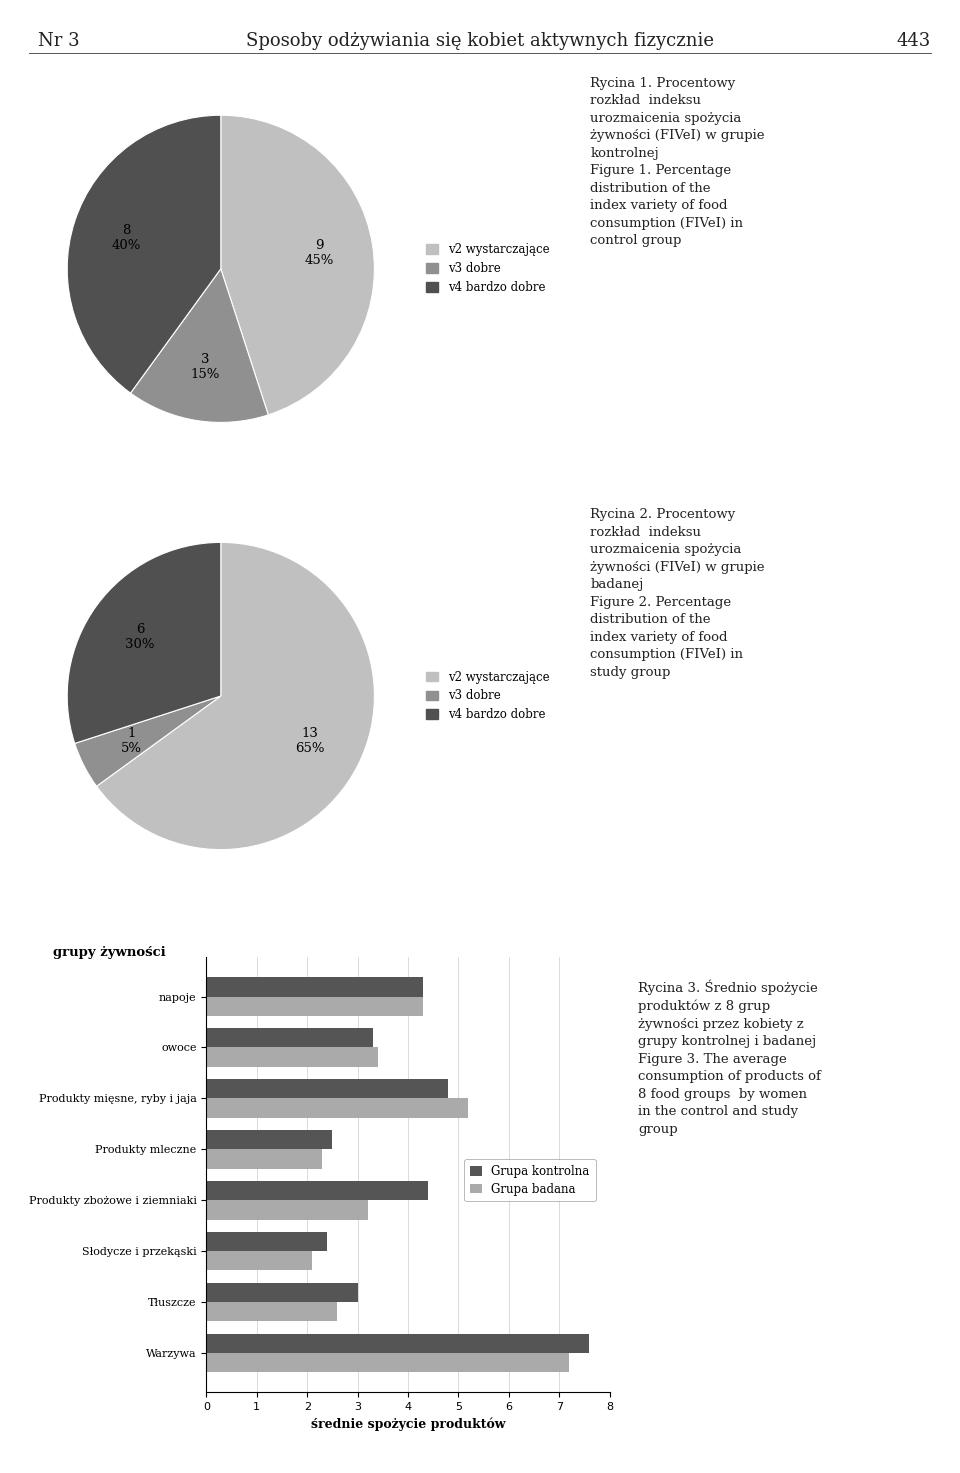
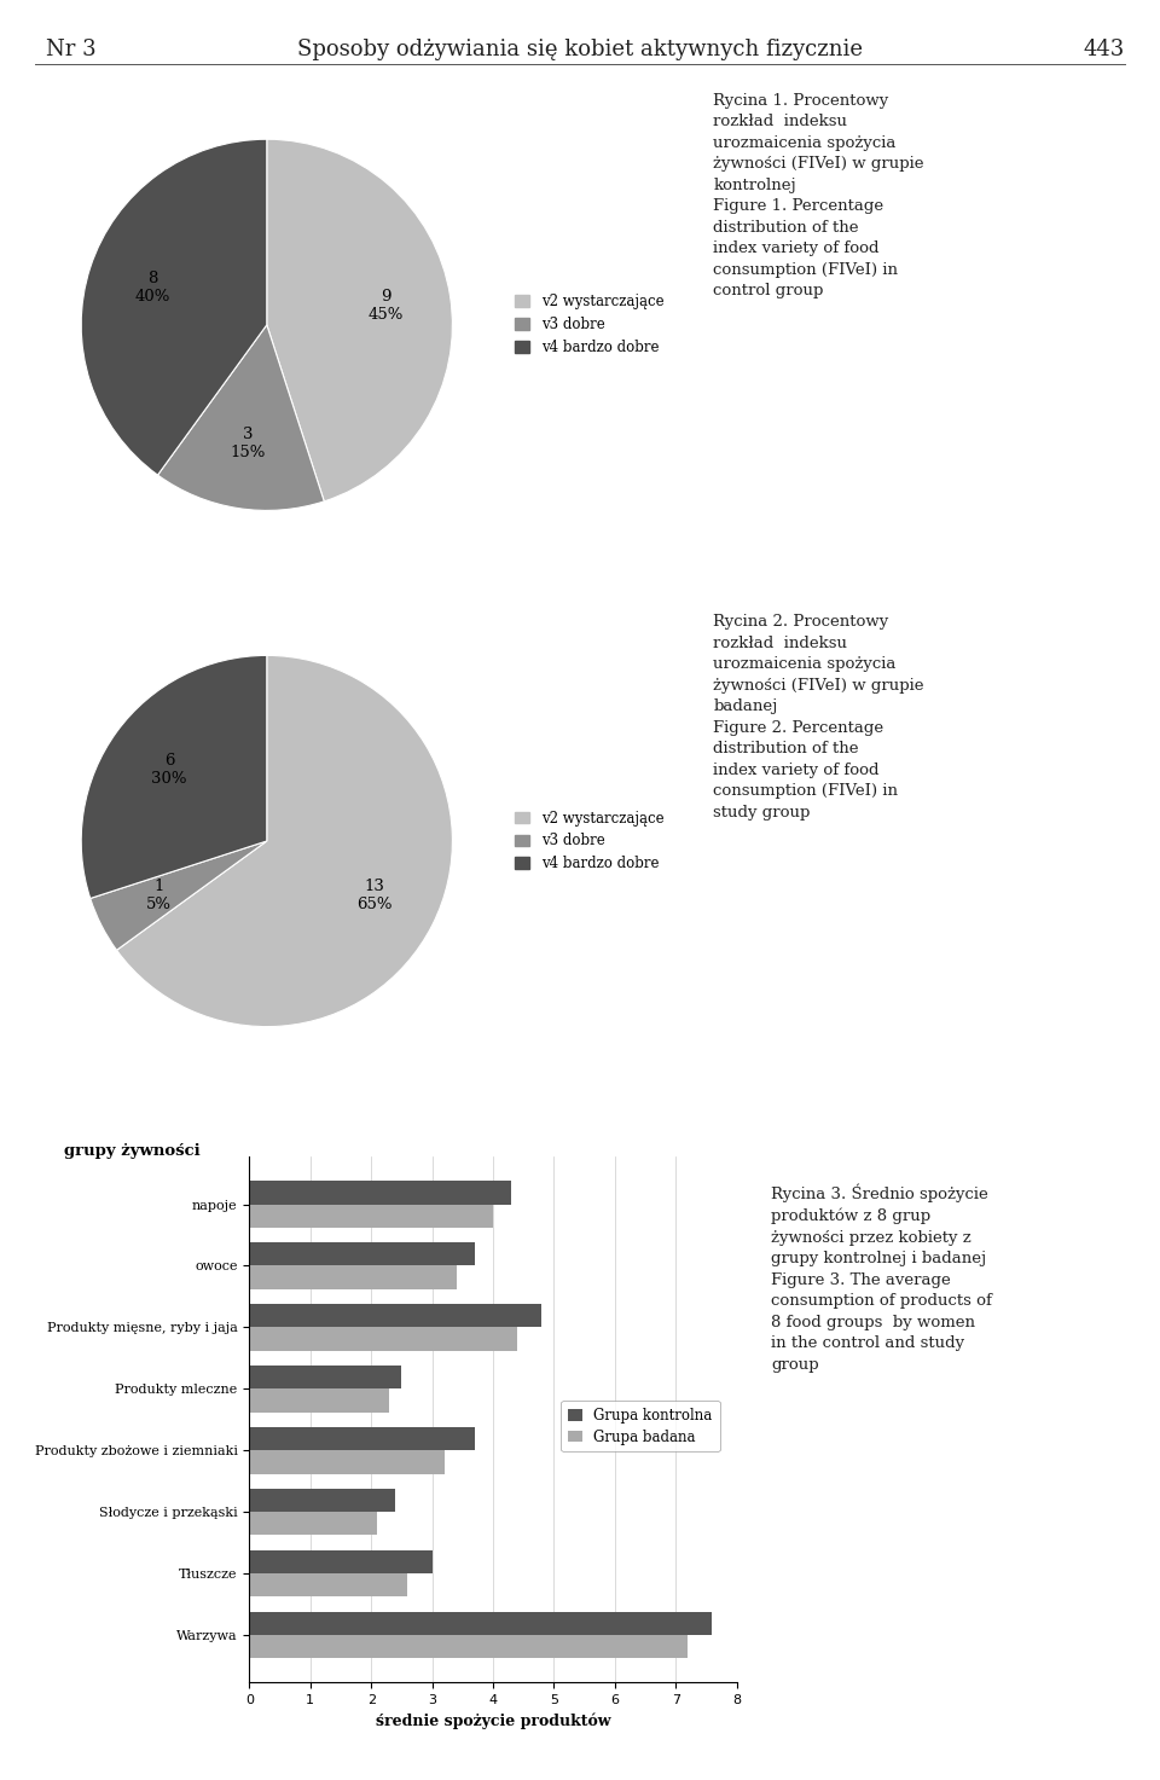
Grupa badana/napoje: 4.3 -> 4.0
Grupa kontrolna/owoce: 3.3 -> 3.7
Grupa badana/Produkty mięsne, ryby i jaja: 5.2 -> 4.4
Grupa kontrolna/Produkty zbożowe i ziemniaki: 4.4 -> 3.7
